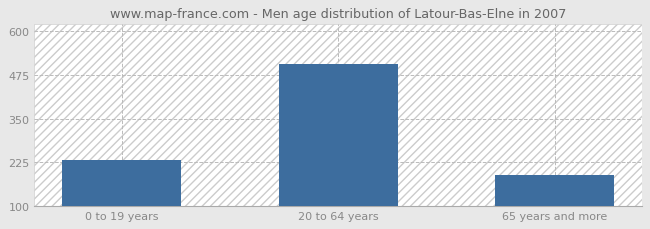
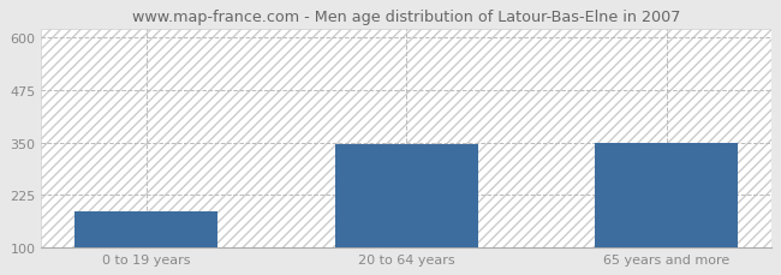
0 to 19 years: 232 -> 185
20 to 64 years: 505 -> 345
65 years and more: 188 -> 350
